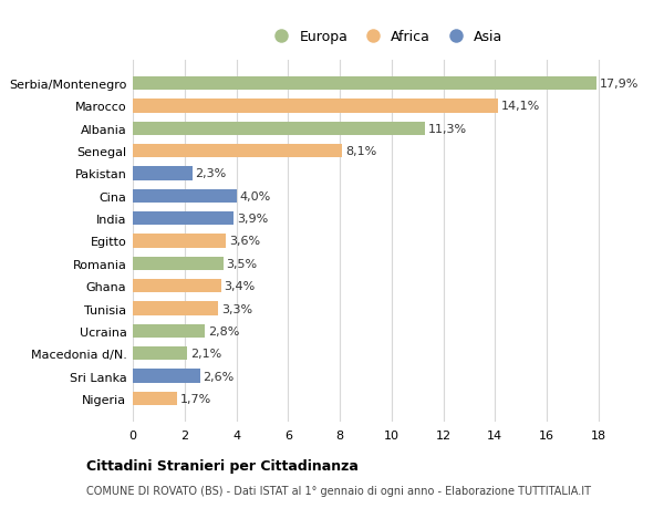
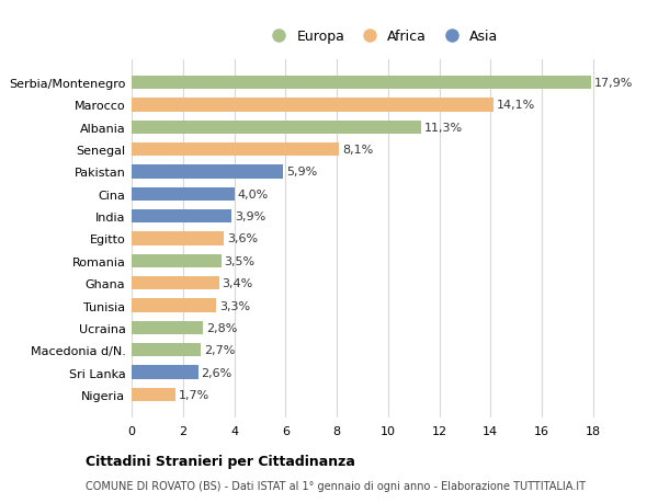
Pakistan: 2,3% -> 5,9%
Macedonia d/N.: 2,1% -> 2,7%
